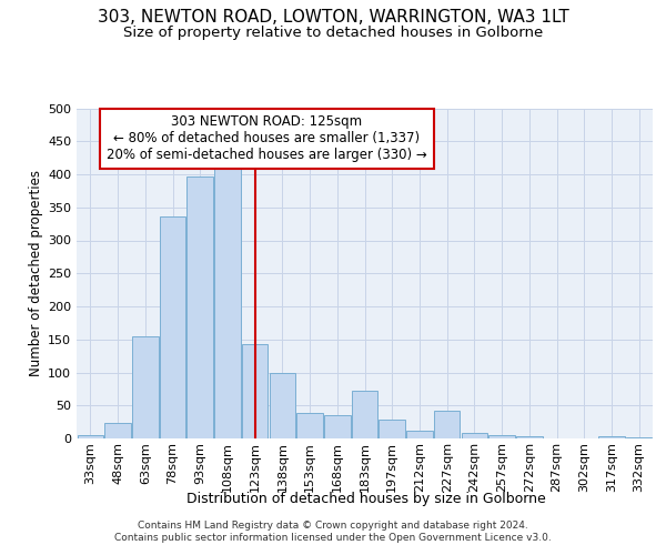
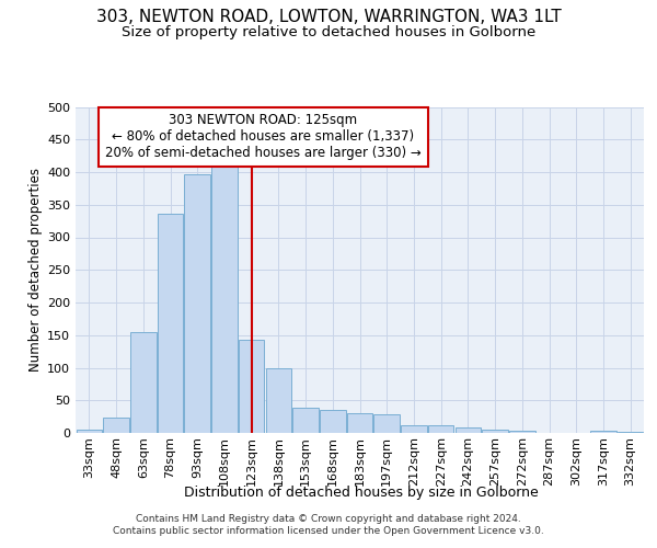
183sqm: 72 -> 30
227sqm: 42 -> 12
